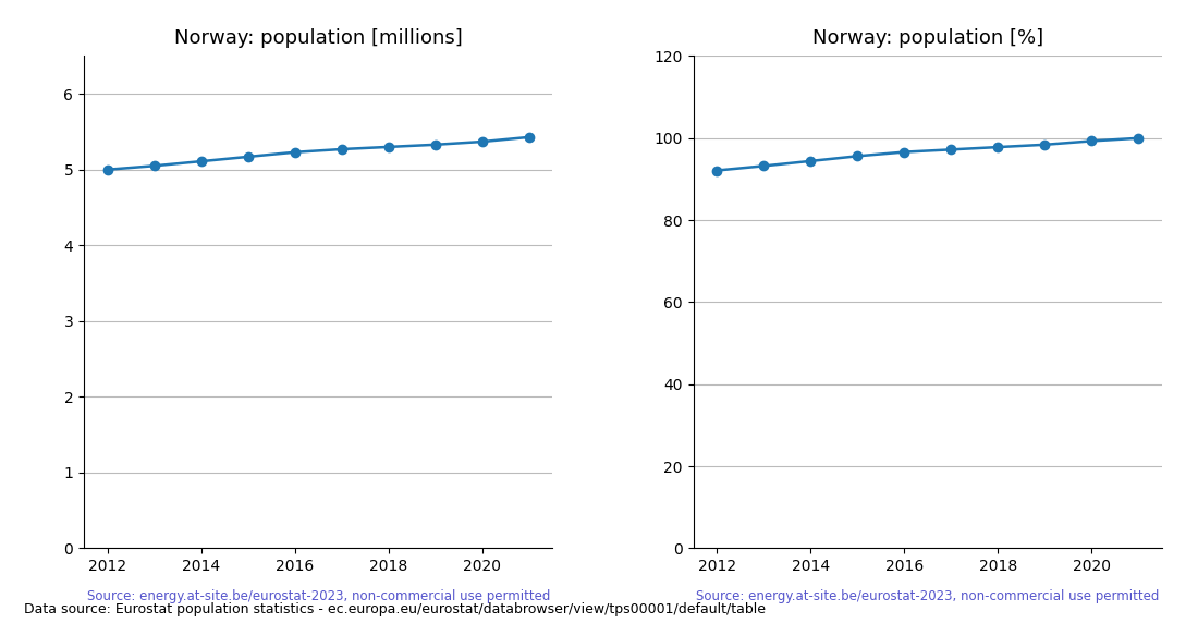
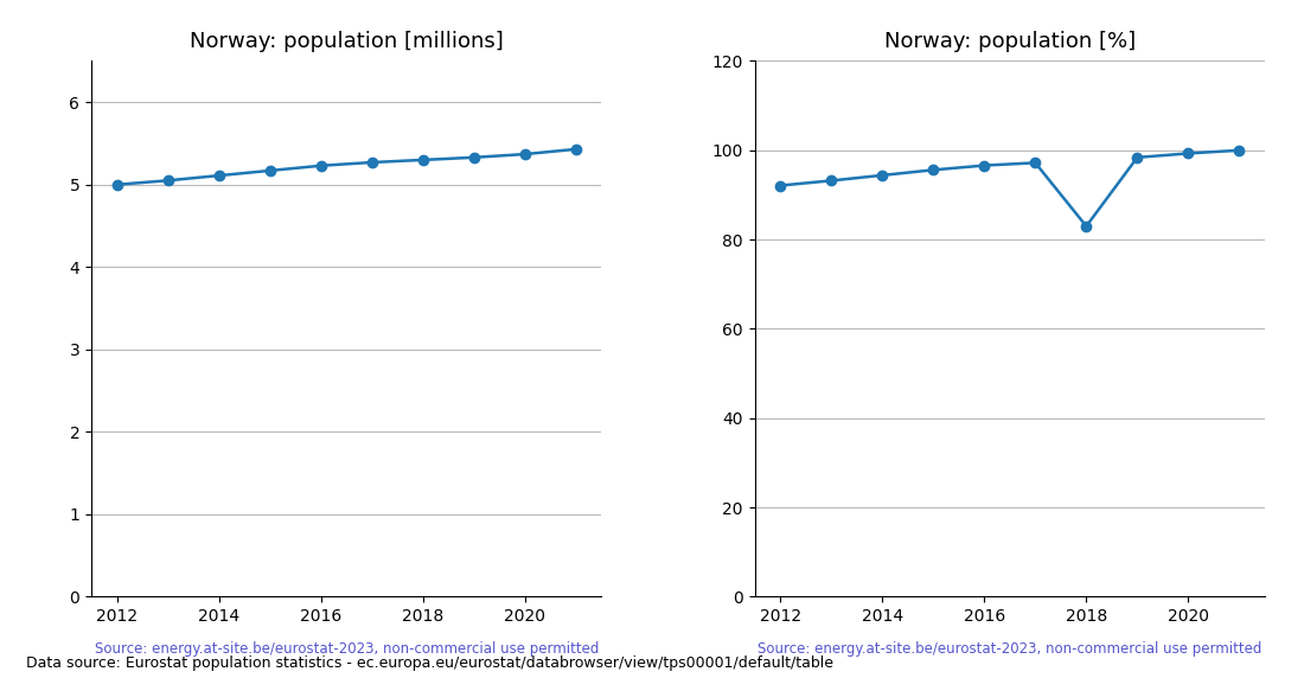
Norway: population [%]/2018: 97.8 -> 83.0
